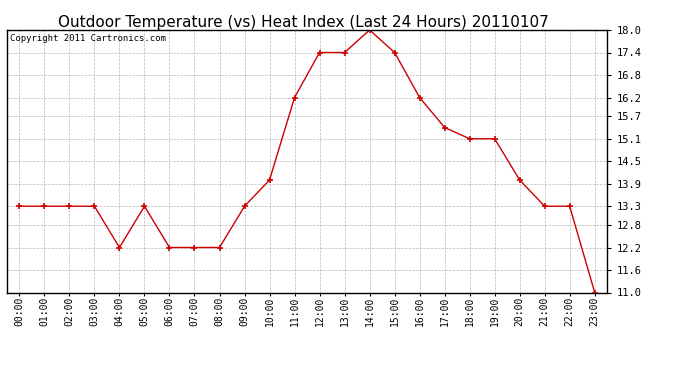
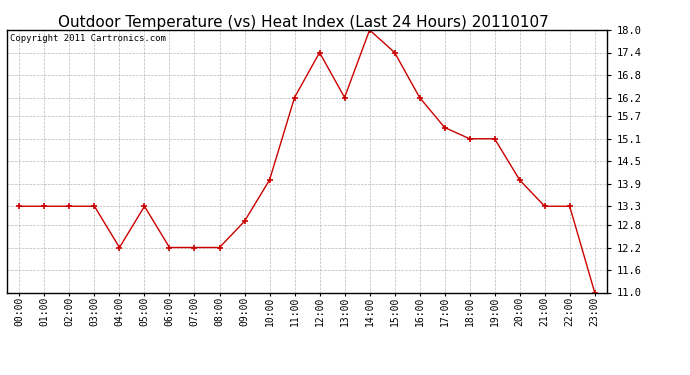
09:00: 13.3 -> 12.9
13:00: 17.4 -> 16.2
